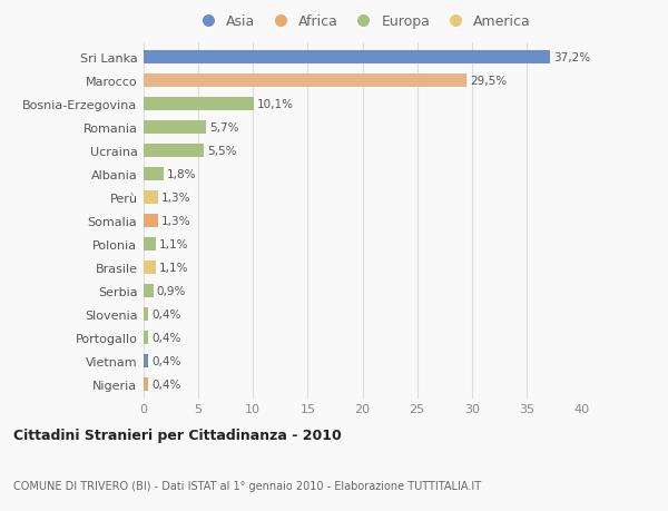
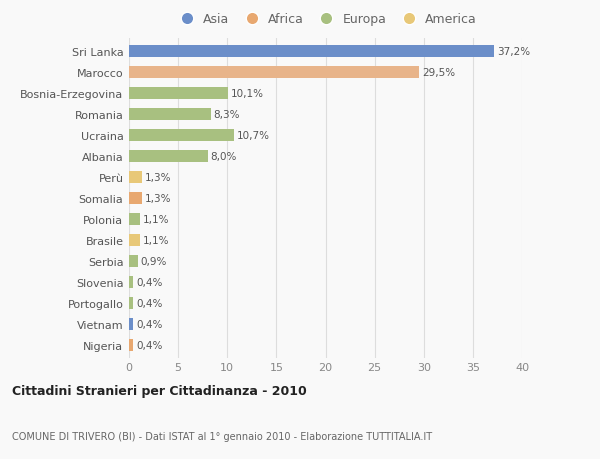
Romania: 5,7% -> 8,3%
Ucraina: 5,5% -> 10,7%
Albania: 1,8% -> 8,0%
